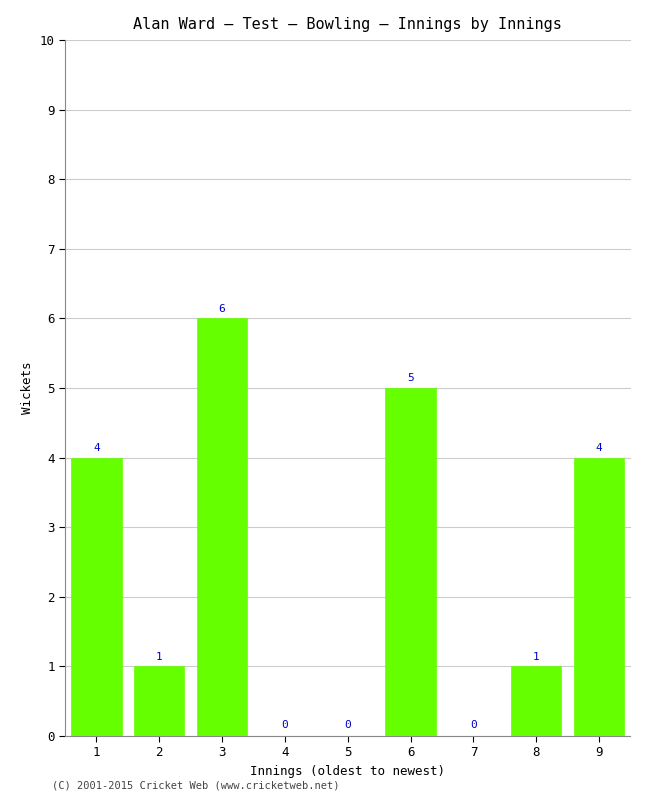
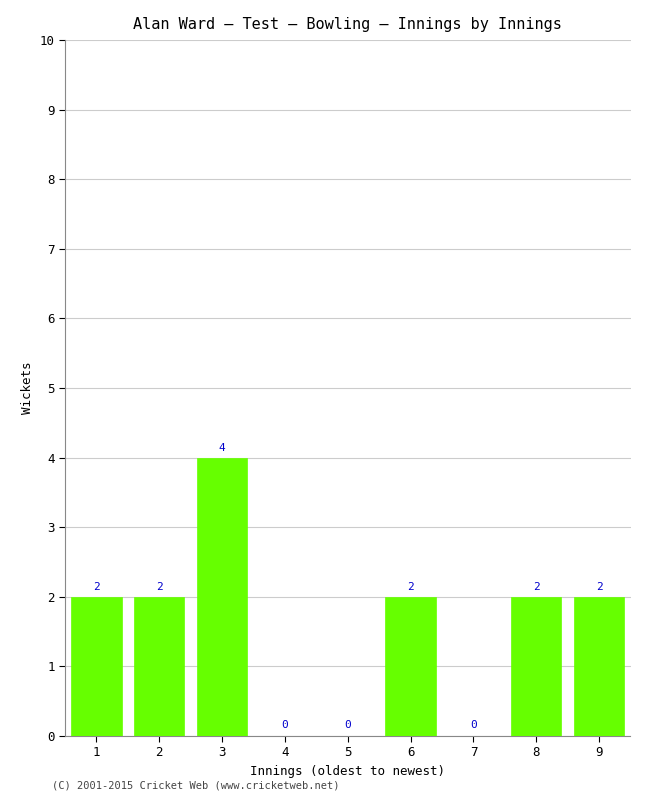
1: 4 -> 2
2: 1 -> 2
3: 6 -> 4
6: 5 -> 2
8: 1 -> 2
9: 4 -> 2
